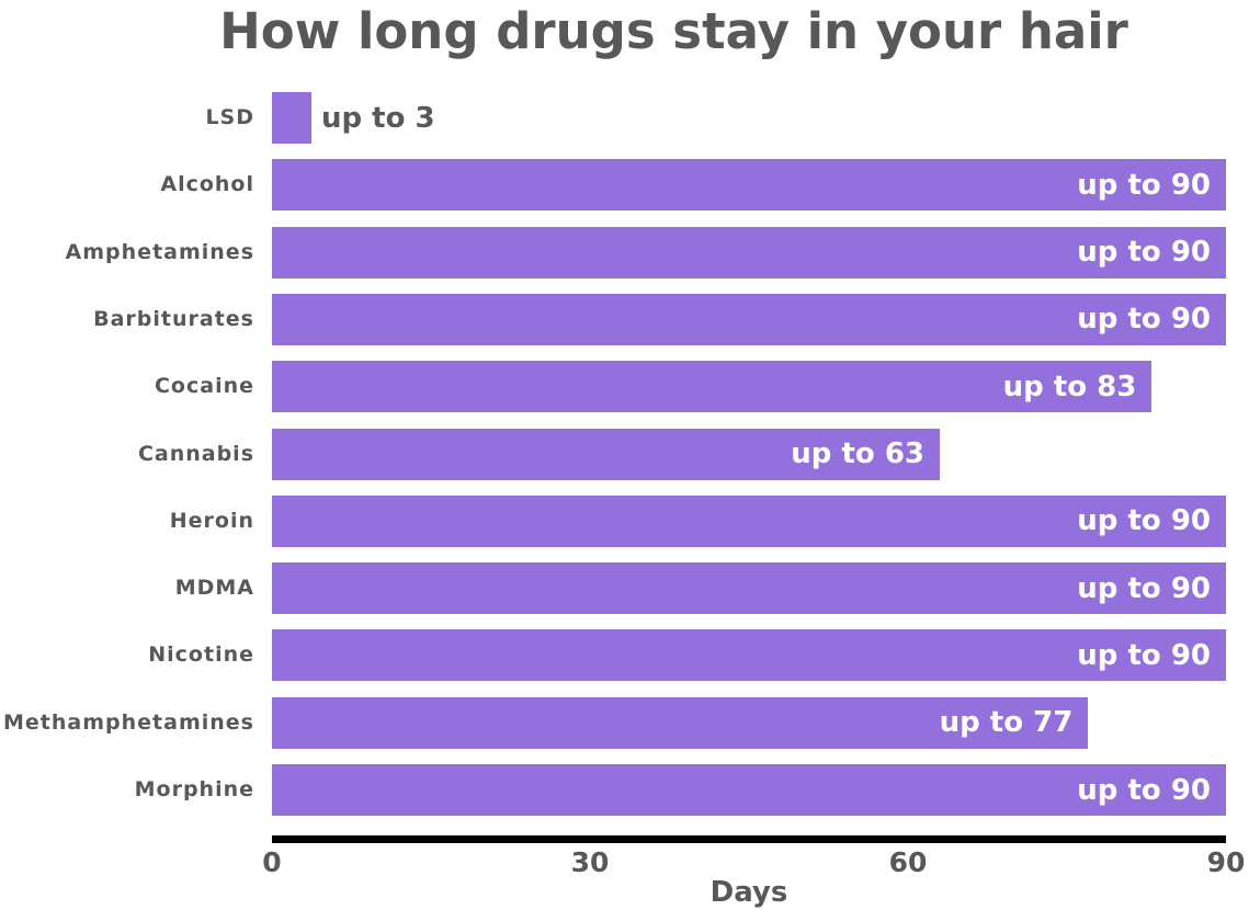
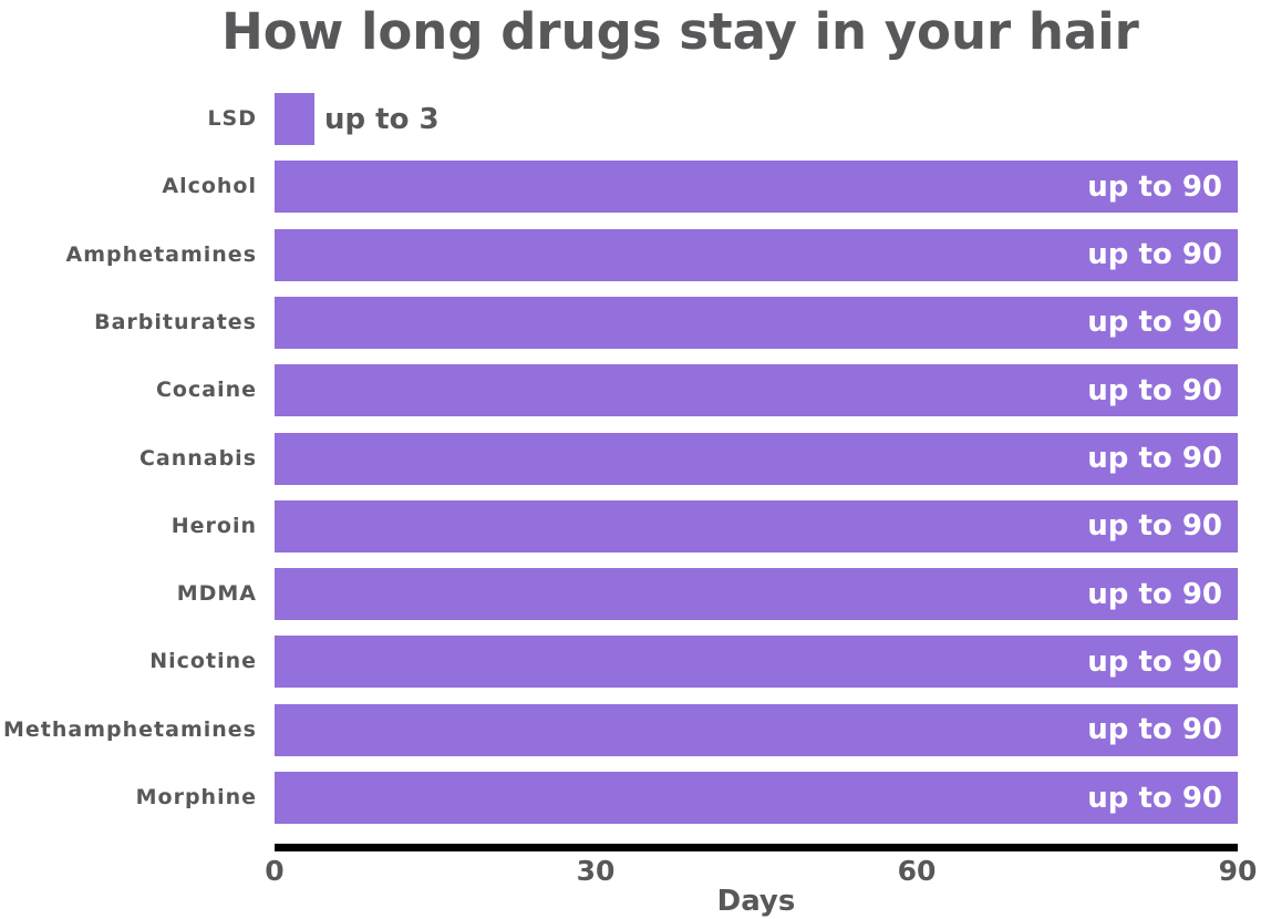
Cocaine: 83 -> 90
Cannabis: 63 -> 90
Methamphetamines: 77 -> 90
